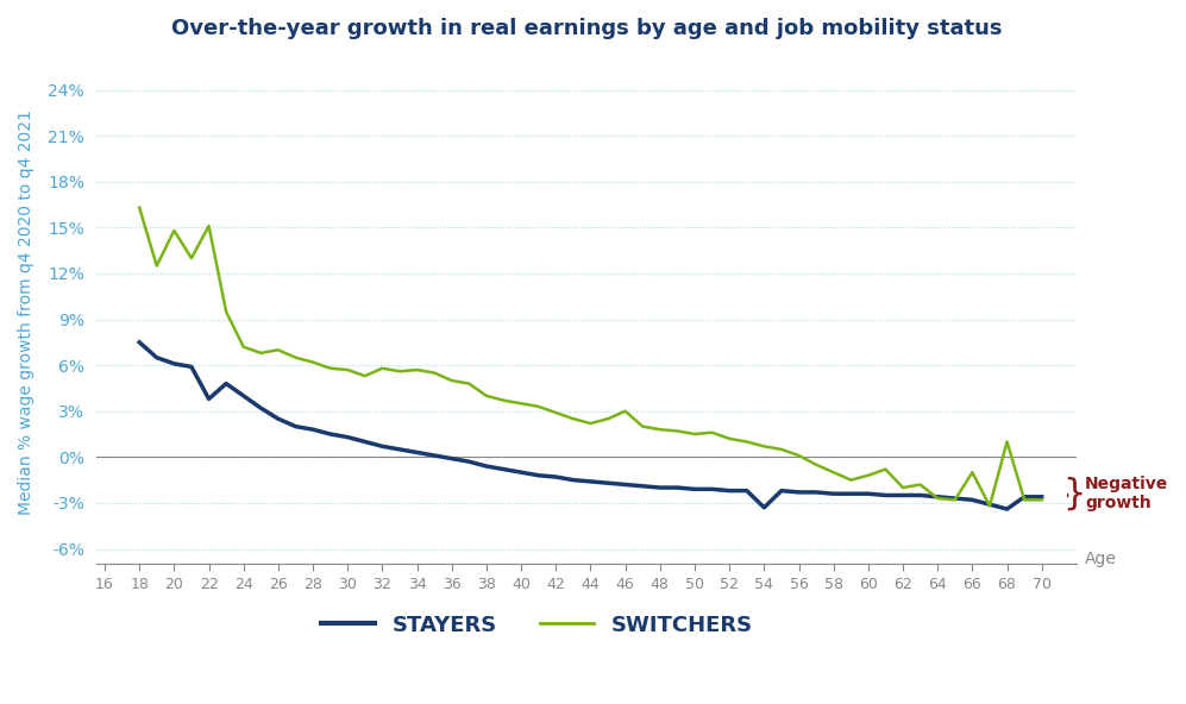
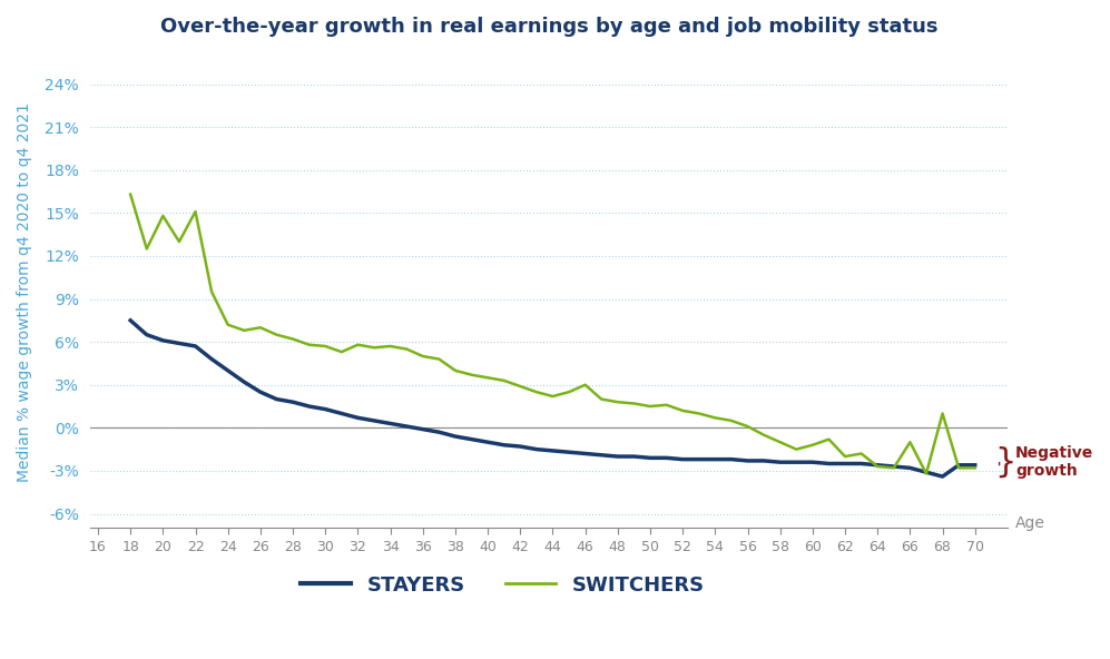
STAYERS/22: 3.8% -> 5.7%
STAYERS/54: -3.3% -> -2.2%
